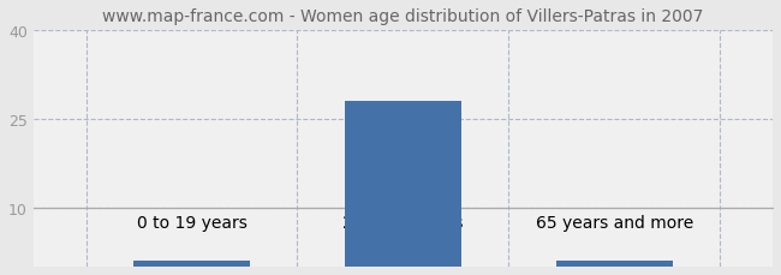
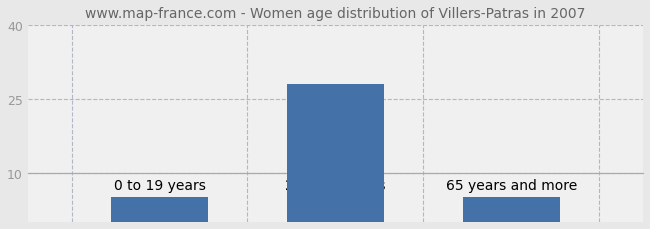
0 to 19 years: 1 -> 5
65 years and more: 1 -> 5
